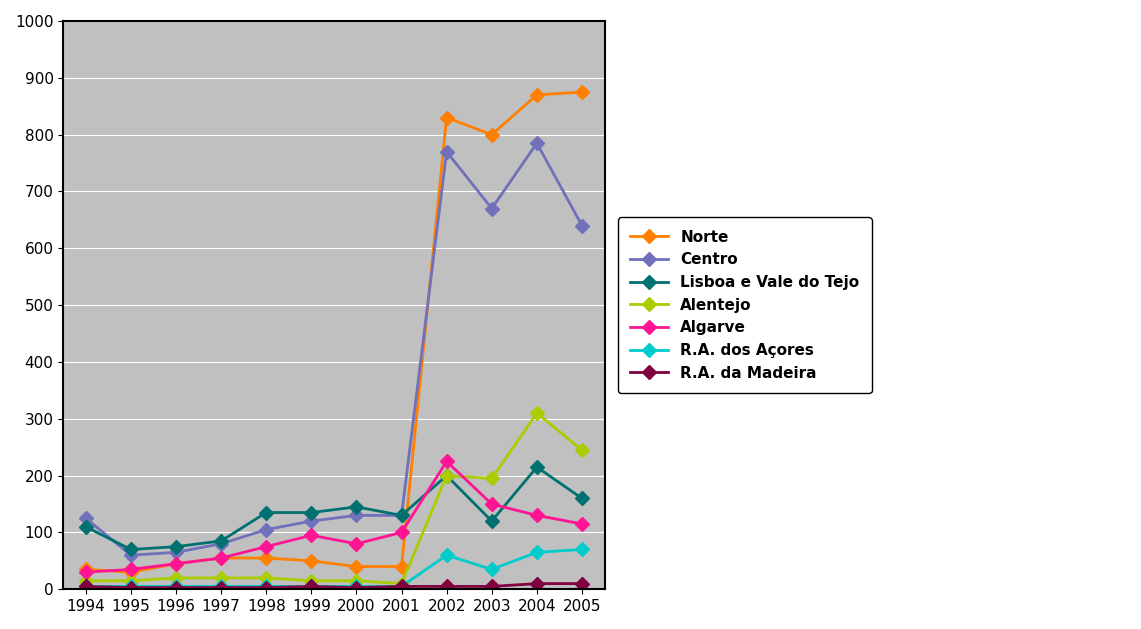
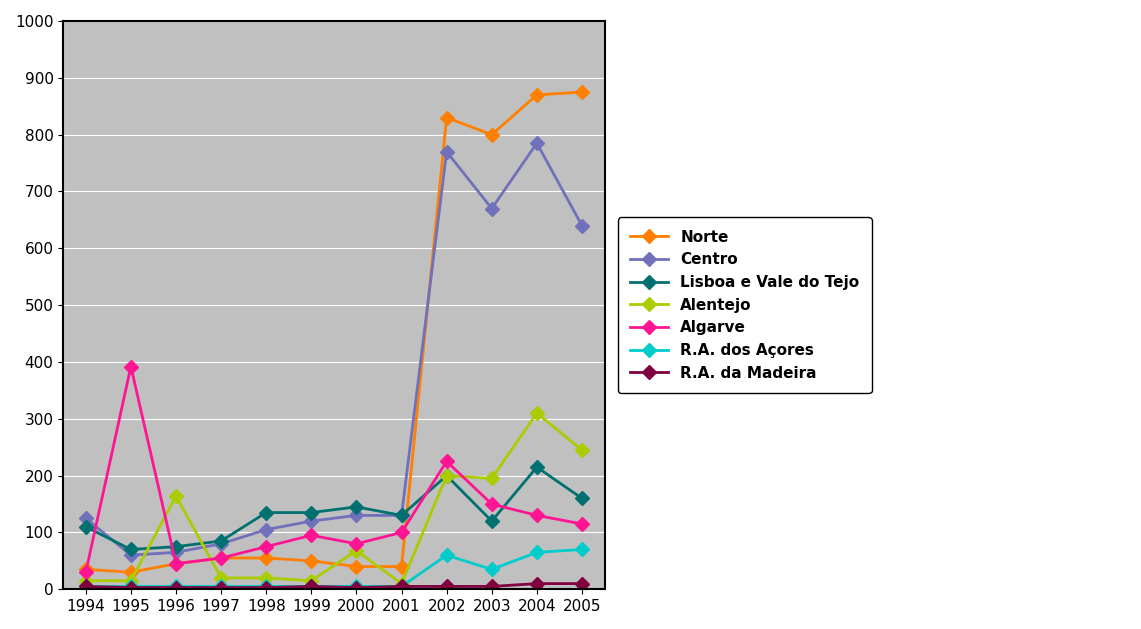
Algarve/1995: 35 -> 392
Alentejo/1996: 20 -> 164
Alentejo/2000: 15 -> 68
